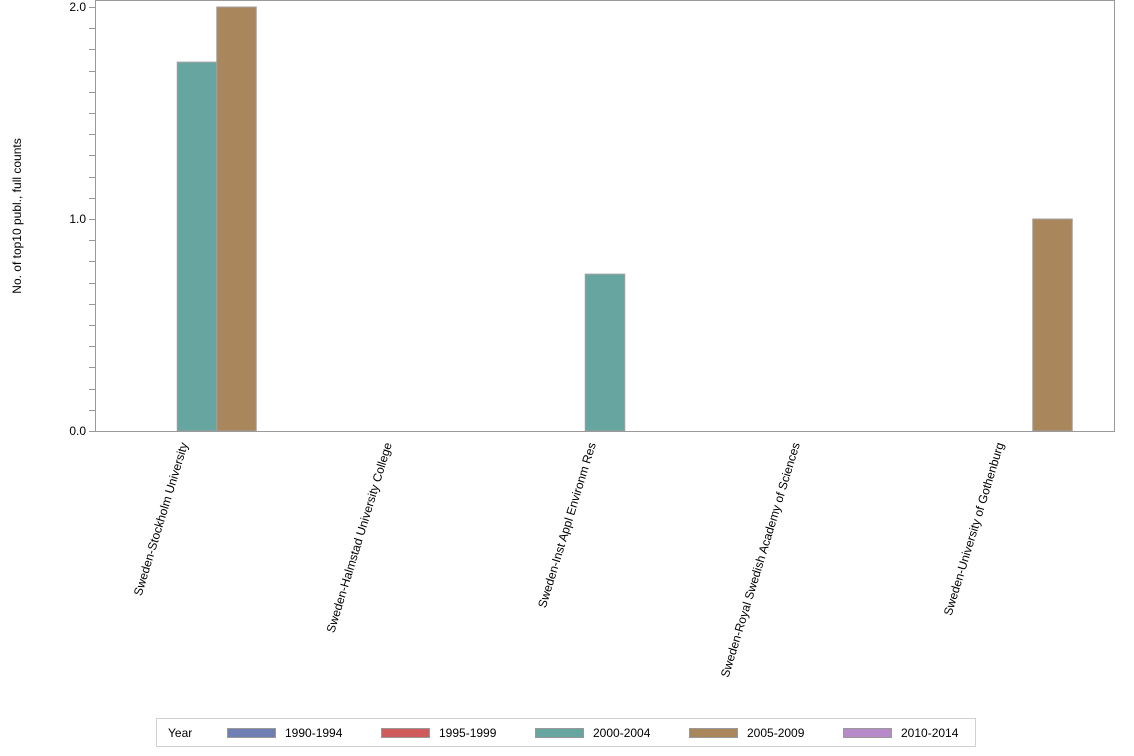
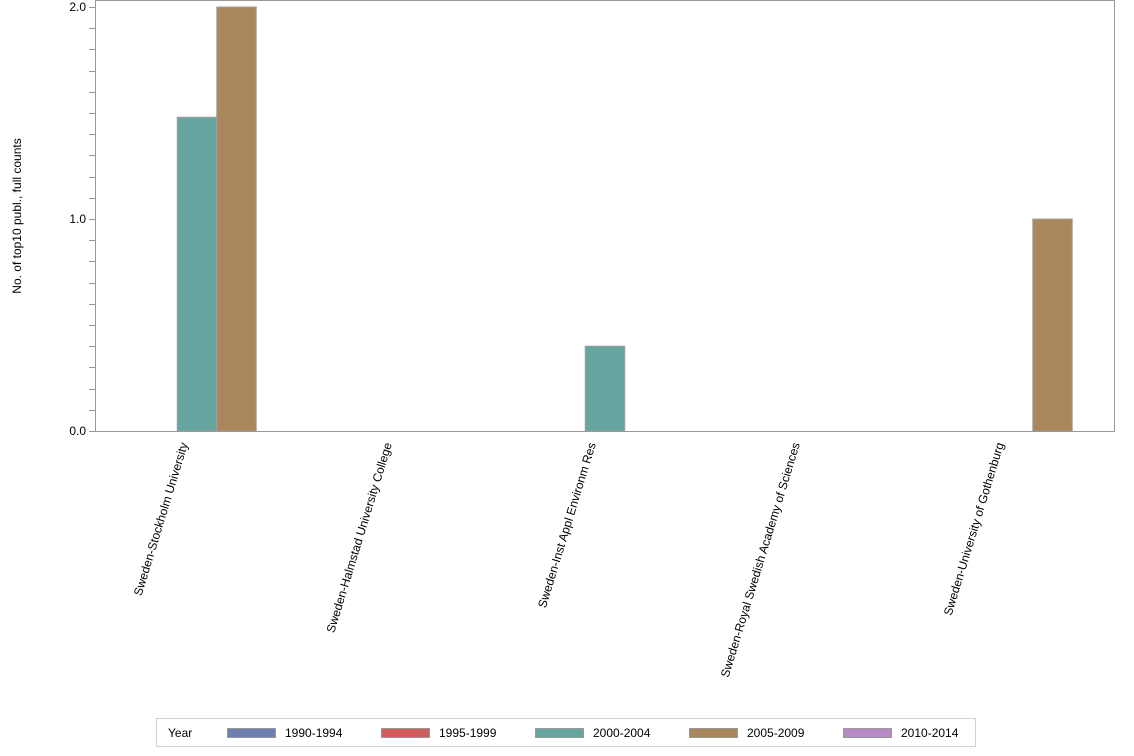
2000-2004/Sweden-Stockholm University: 1.74 -> 1.48
2000-2004/Sweden-Inst Appl Environm Res: 0.74 -> 0.40
